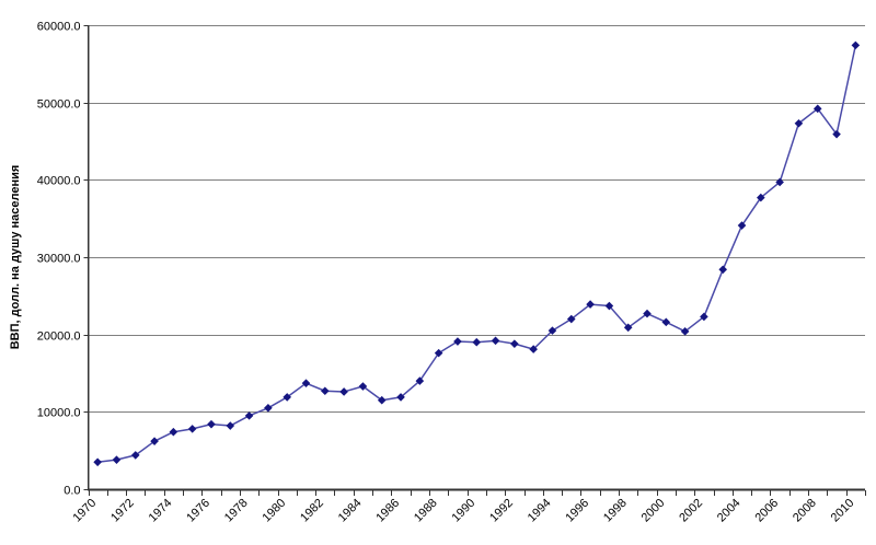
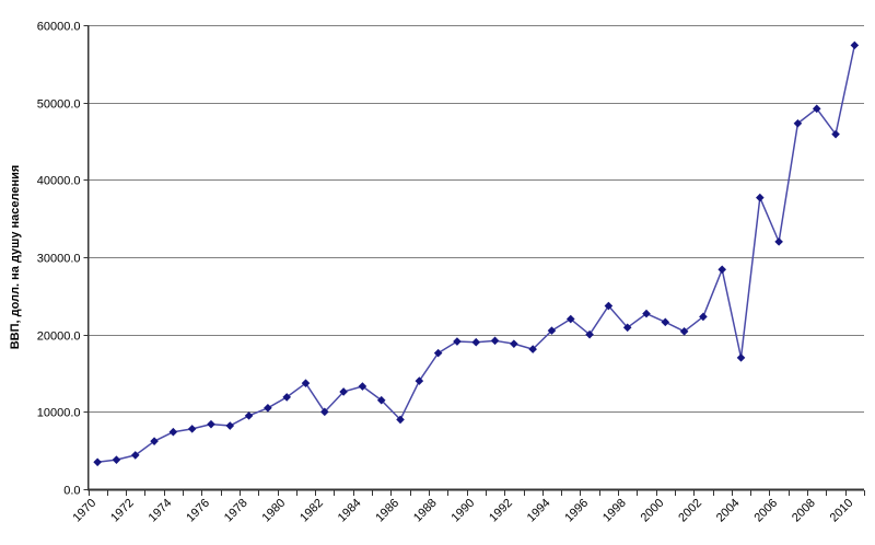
1982: 13000 -> 10000
1986: 12000 -> 9000
1996: 24000 -> 20000
2004: 34000 -> 17000
2006: 40000 -> 32000
